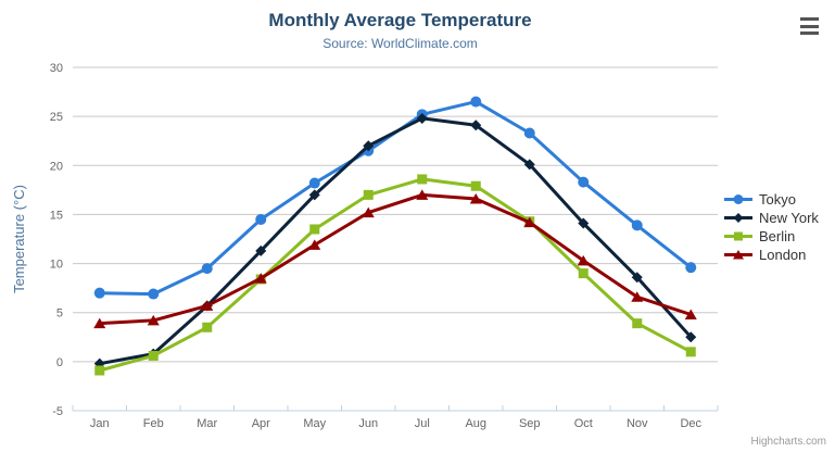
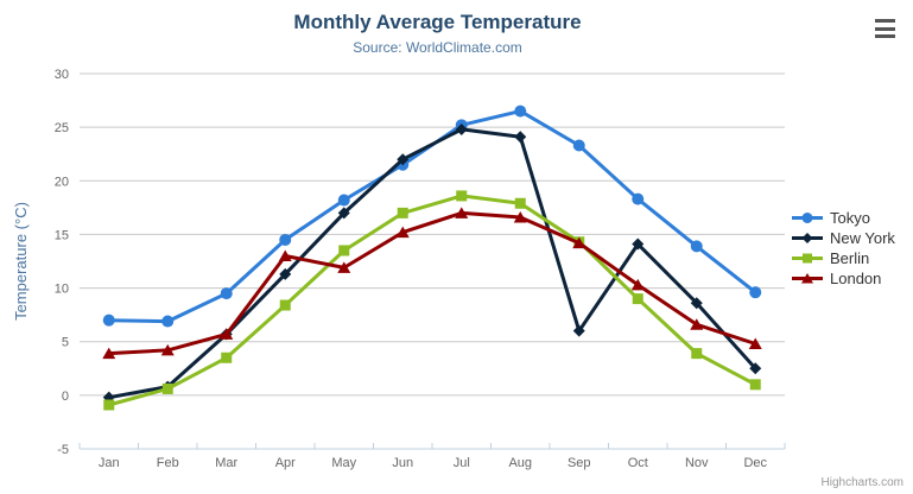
London/Apr: 8 -> 13
New York/Sep: 20 -> 6
